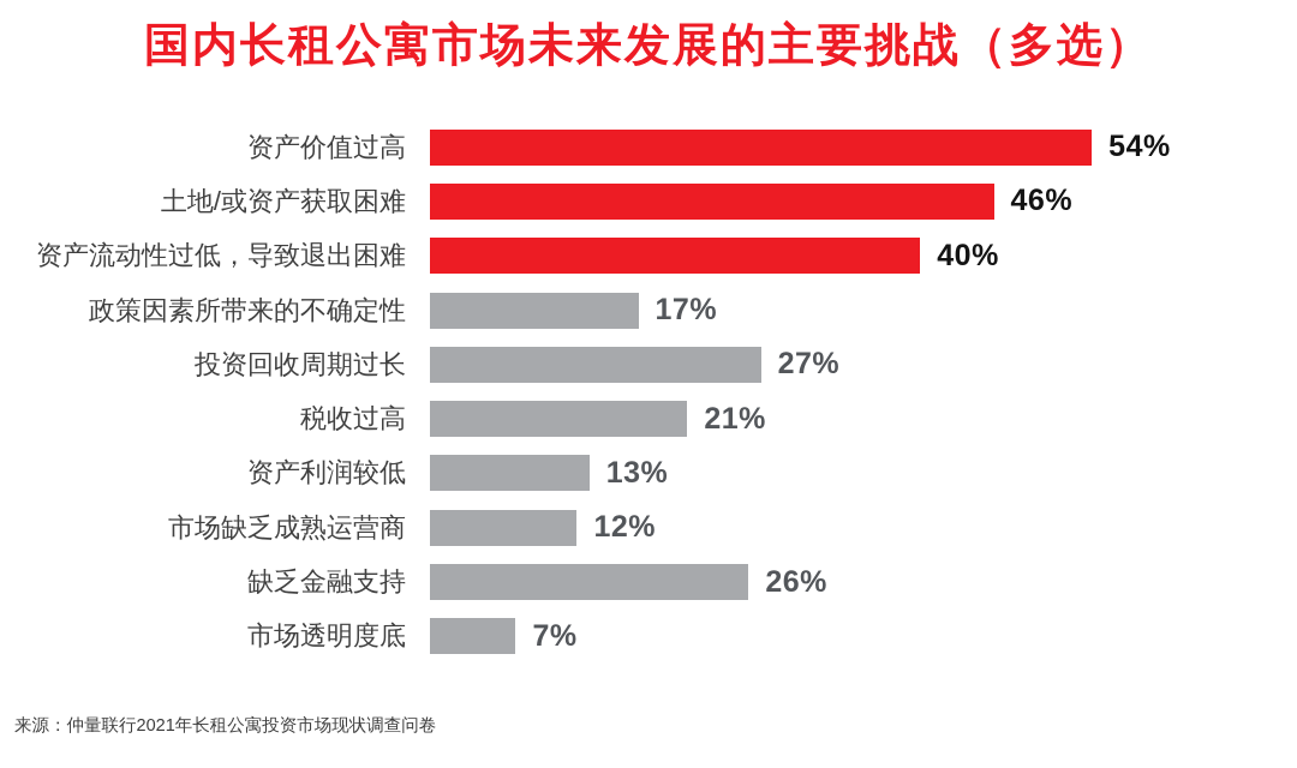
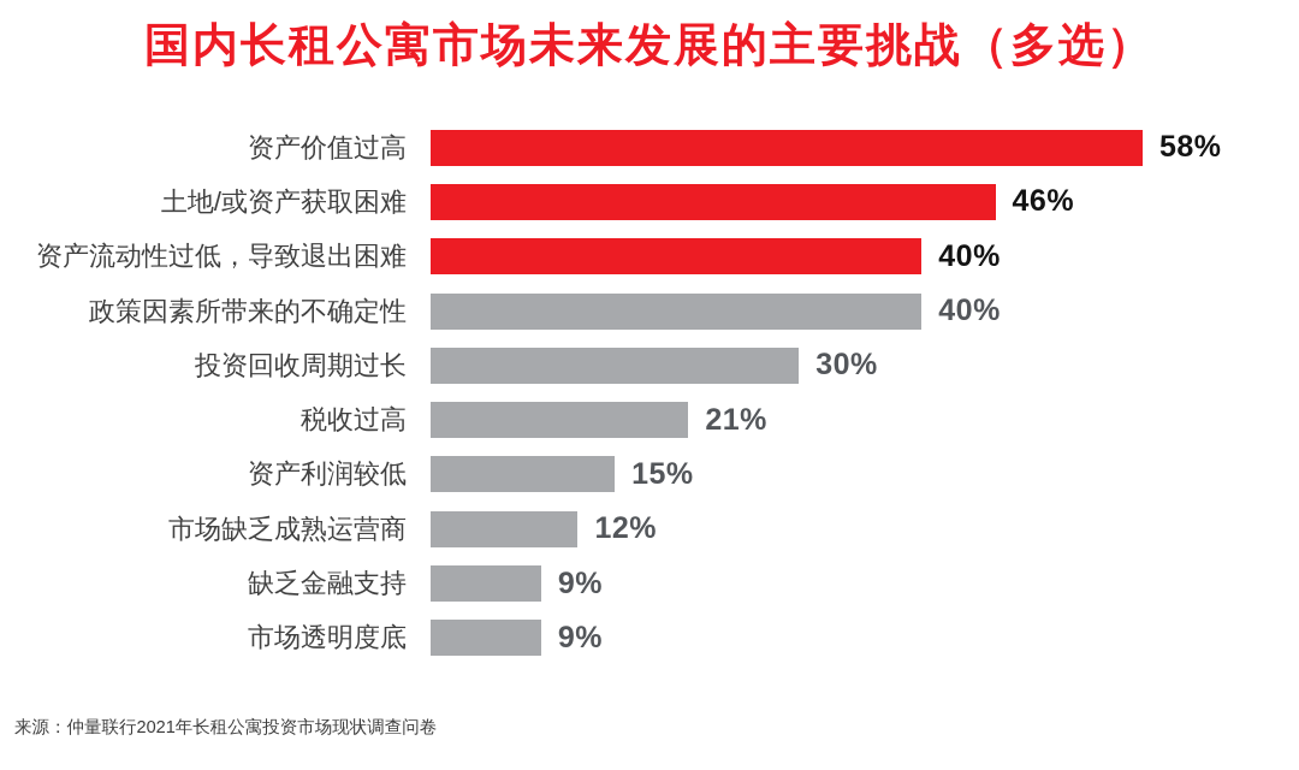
资产价值过高: 54% -> 58%
政策因素所带来的不确定性: 17% -> 40%
投资回收周期过长: 27% -> 30%
资产利润较低: 13% -> 15%
缺乏金融支持: 26% -> 9%
市场透明度底: 7% -> 9%
